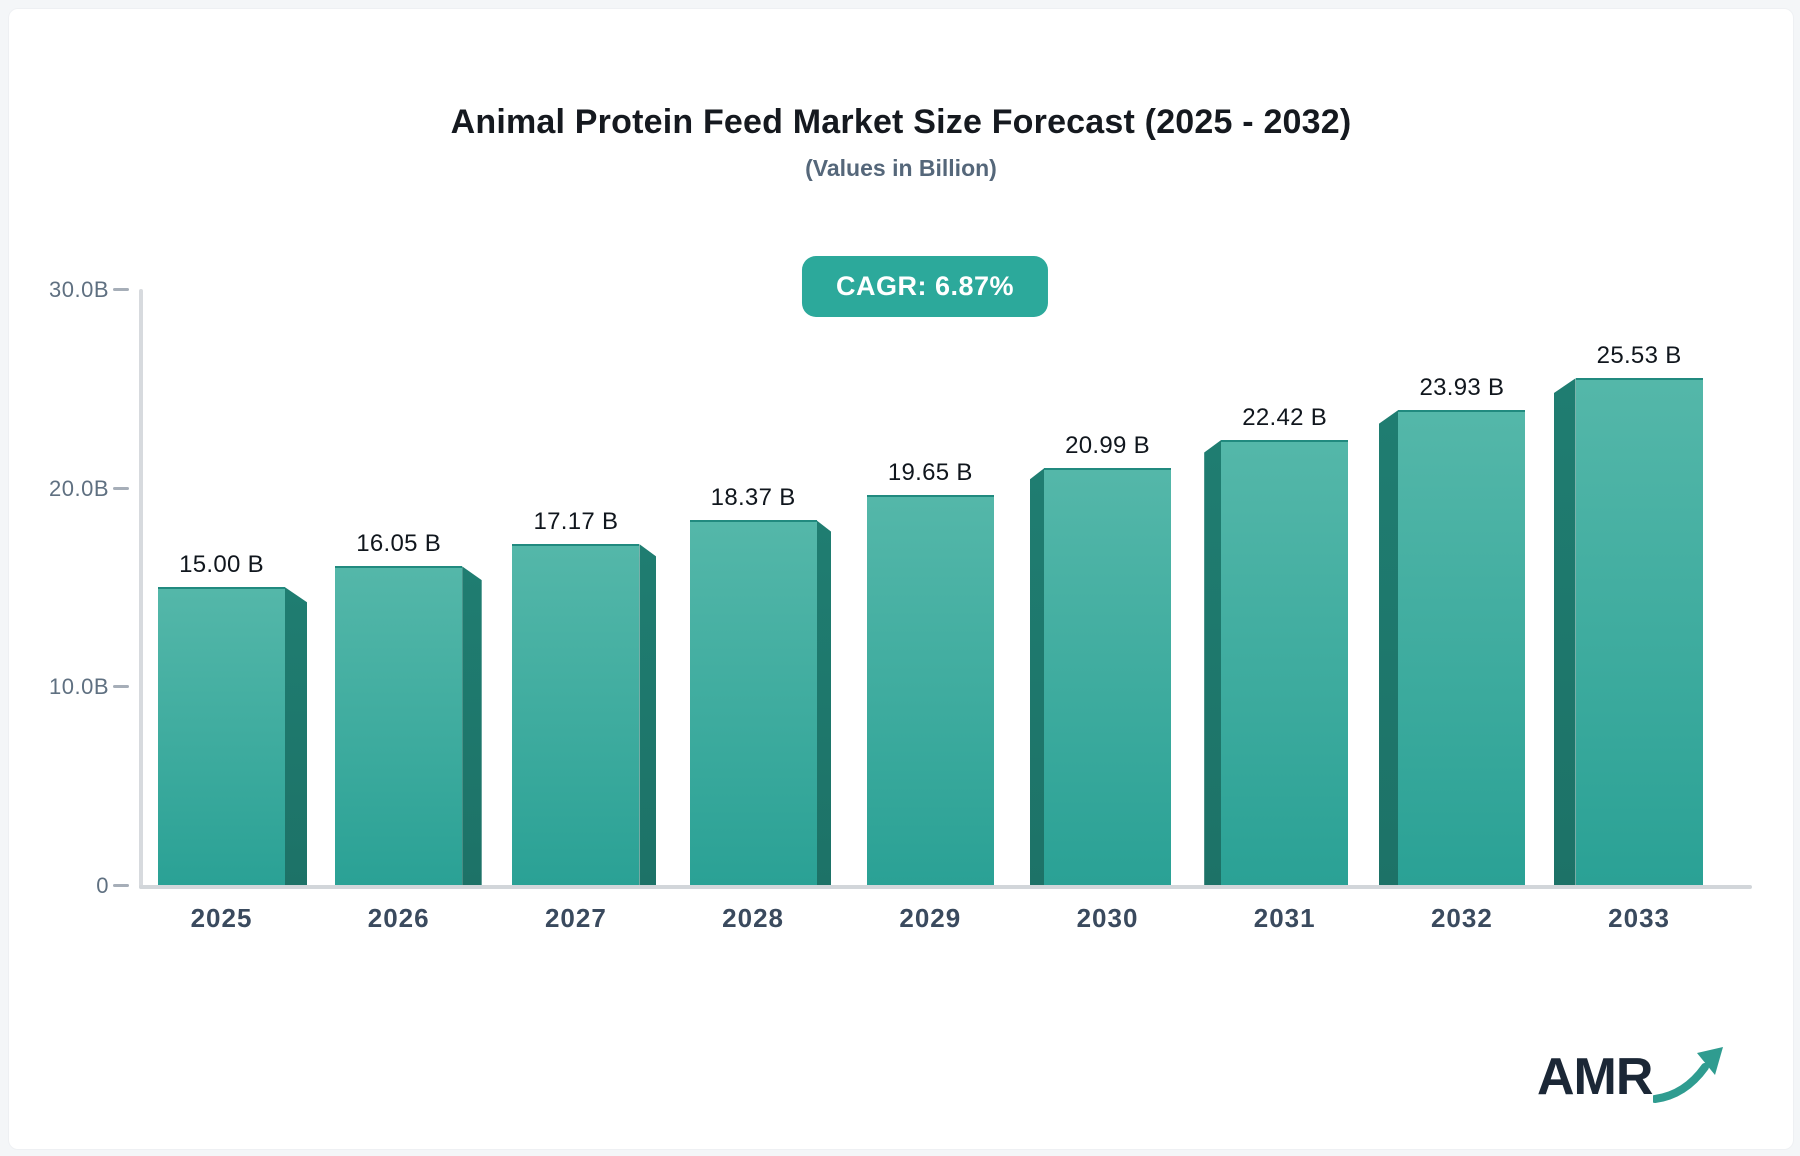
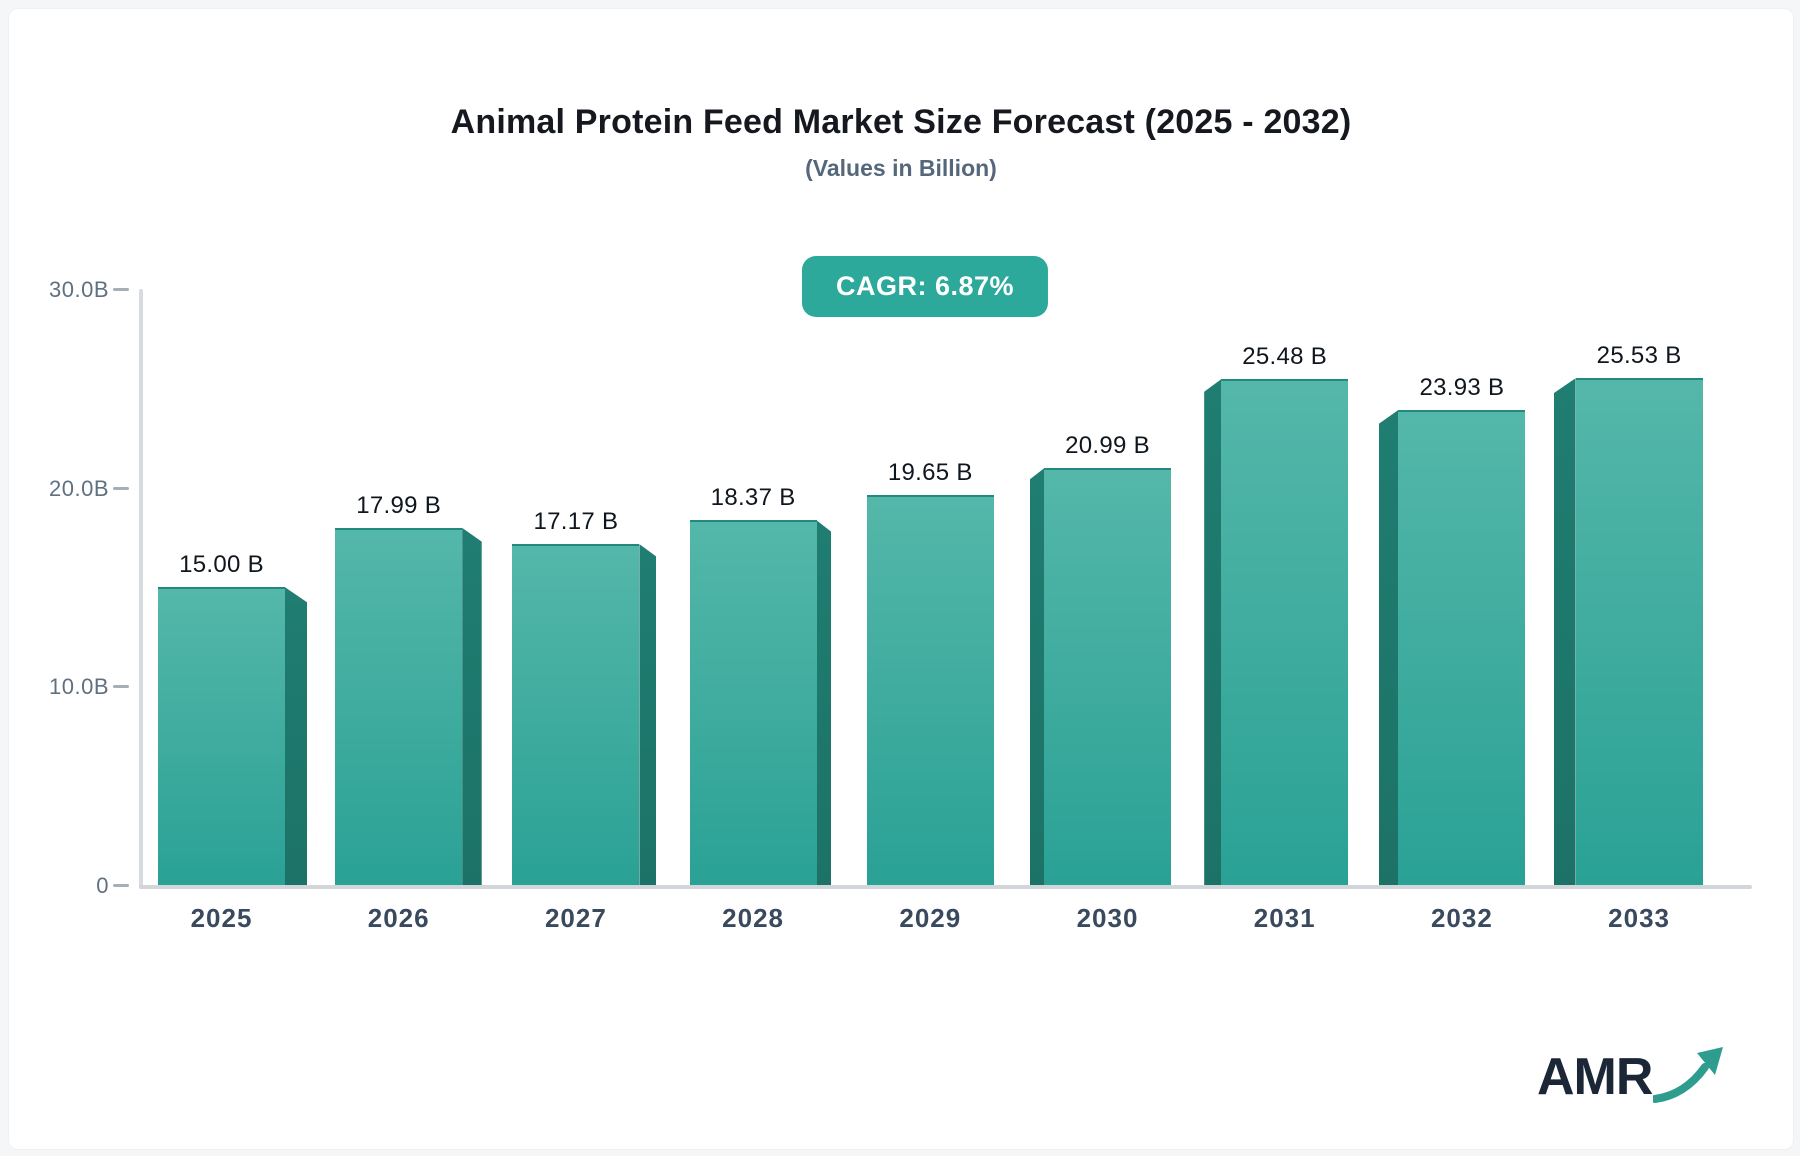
2026: 16.05 -> 17.99
2031: 22.42 -> 25.48
